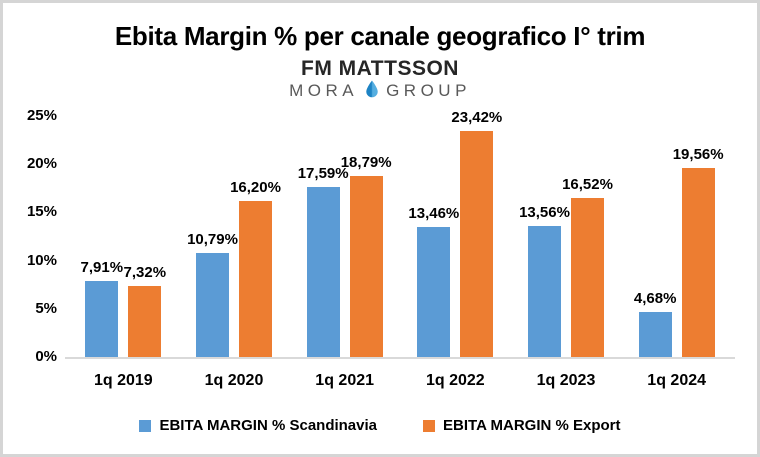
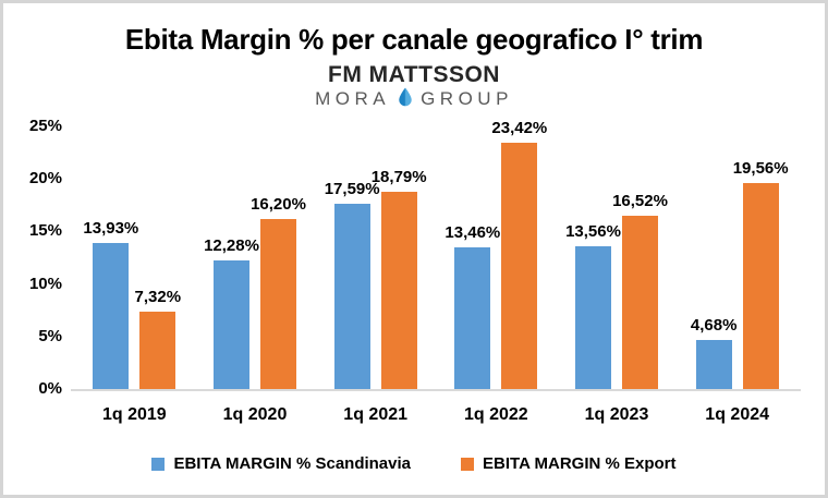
EBITA MARGIN % Scandinavia/1q 2019: 7,91% -> 13,93%
EBITA MARGIN % Scandinavia/1q 2020: 10,79% -> 12,28%
